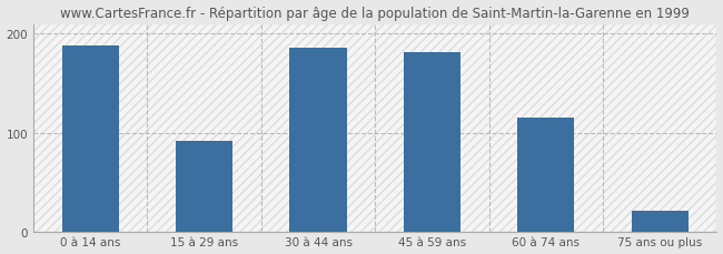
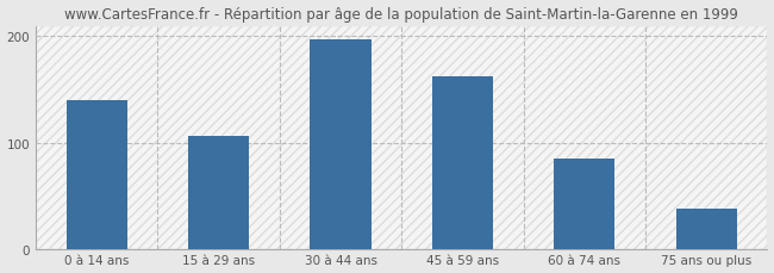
0 à 14 ans: 188 -> 140
15 à 29 ans: 92 -> 106
30 à 44 ans: 186 -> 197
45 à 59 ans: 182 -> 163
60 à 74 ans: 116 -> 85
75 ans ou plus: 22 -> 38
